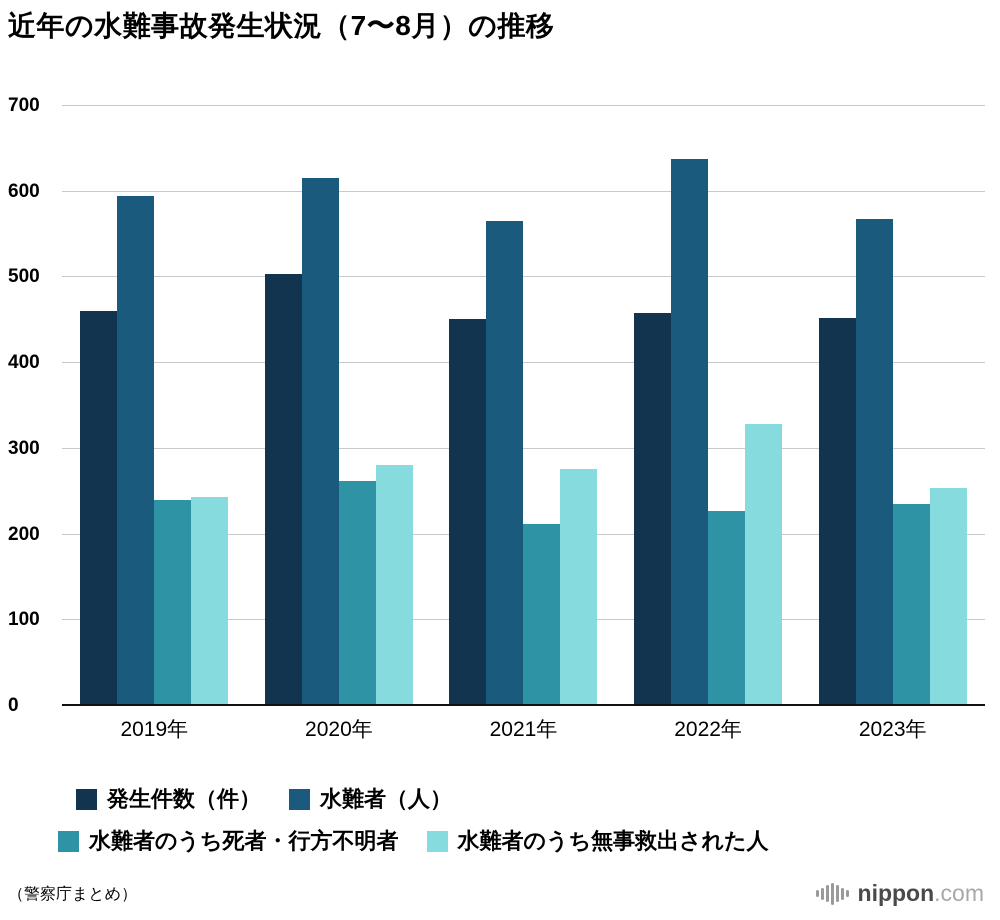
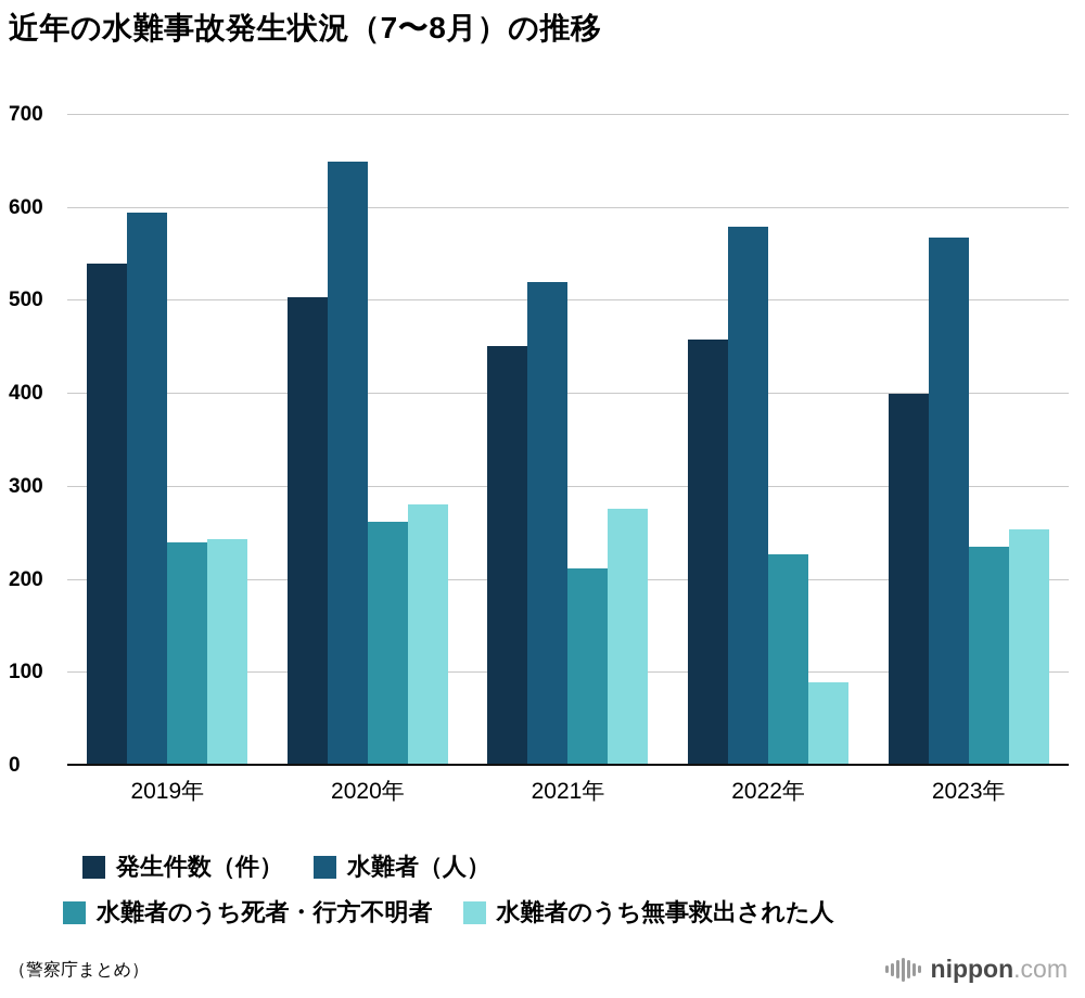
発生件数（件）/2019年: 460 -> 540
水難者（人）/2020年: 620 -> 650
水難者（人）/2021年: 570 -> 520
水難者（人）/2022年: 640 -> 580
水難者のうち無事救出された人/2022年: 330 -> 90
発生件数（件）/2023年: 450 -> 400
